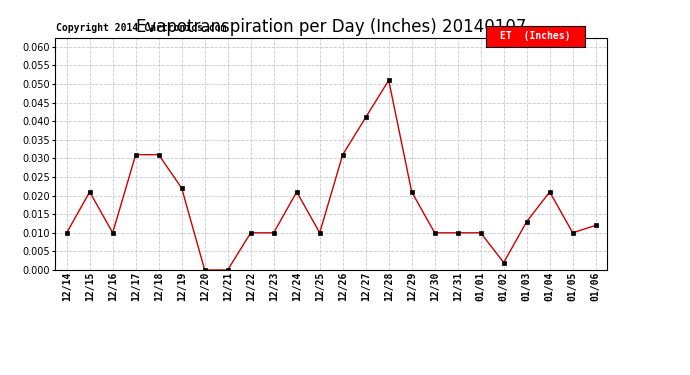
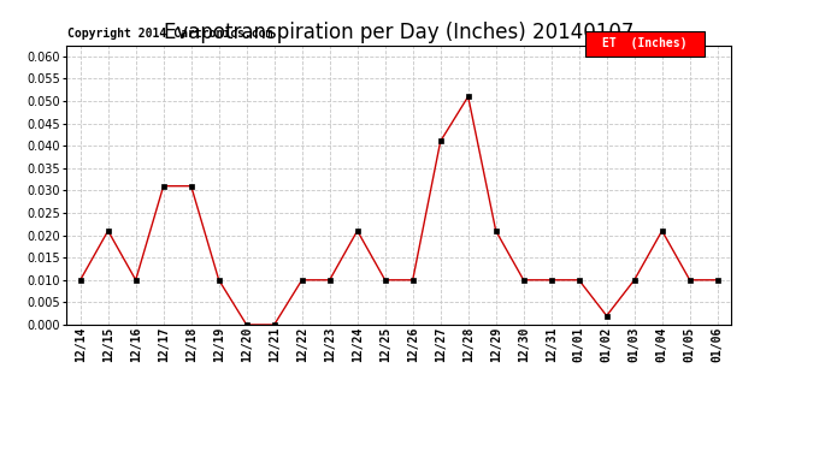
12/19: 0.022 -> 0.010
12/26: 0.031 -> 0.010
01/03: 0.013 -> 0.010
01/06: 0.012 -> 0.010
